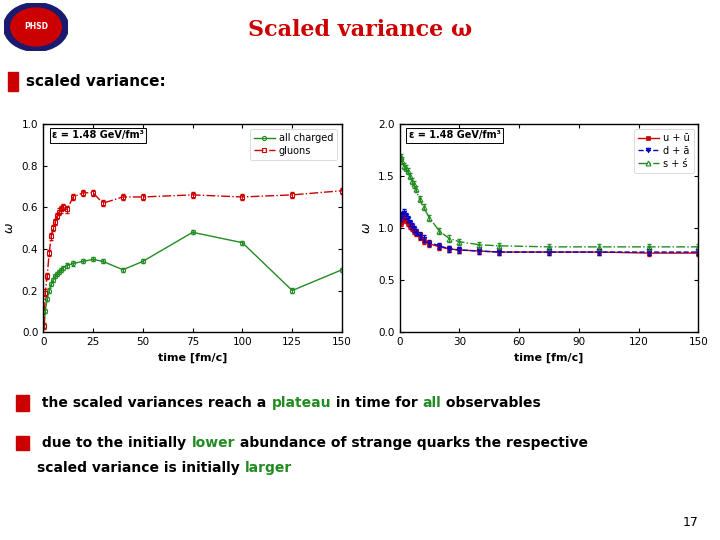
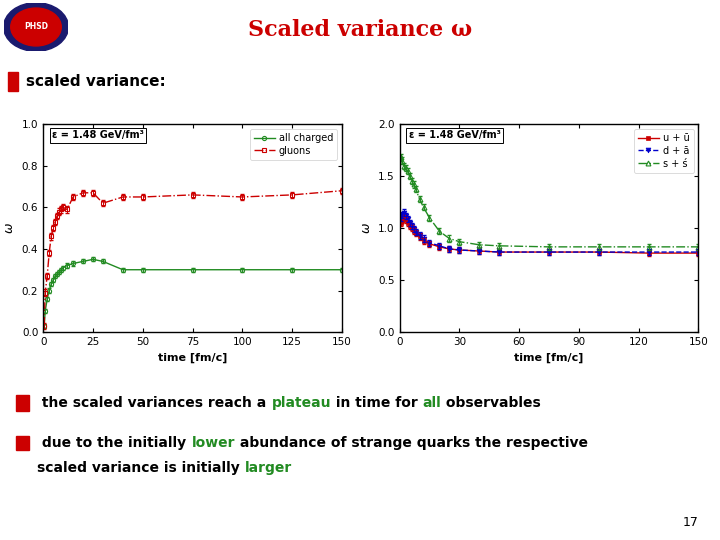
all charged/50: 0.34 -> 0.30
all charged/75: 0.48 -> 0.30
all charged/100: 0.43 -> 0.30
all charged/125: 0.20 -> 0.30
